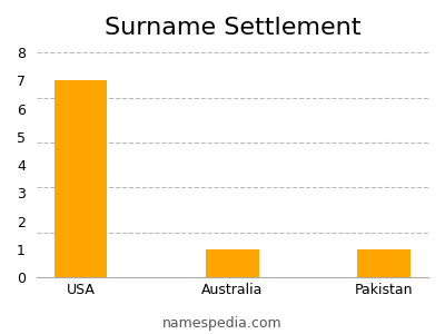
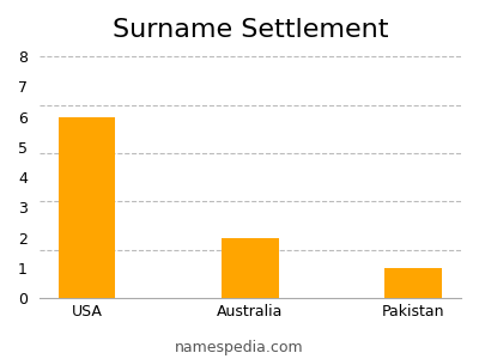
USA: 7 -> 6
Australia: 1 -> 2
